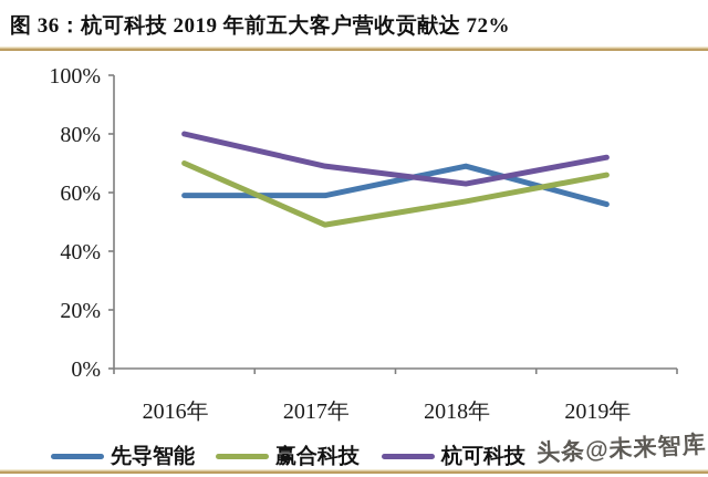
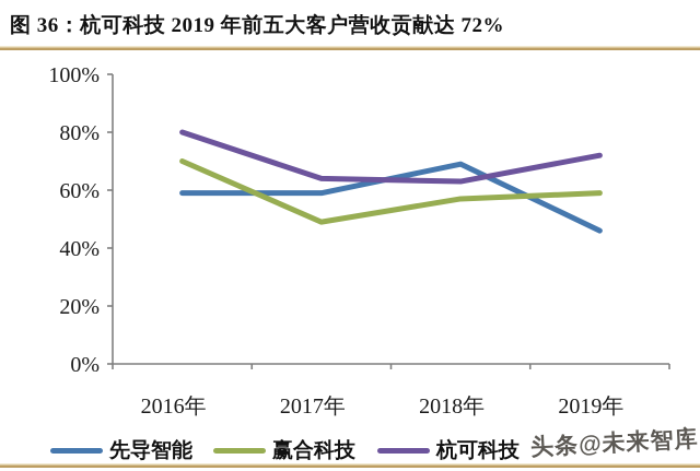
杭可科技/2017年: 69% -> 64%
先导智能/2019年: 56% -> 46%
赢合科技/2019年: 66% -> 59%
